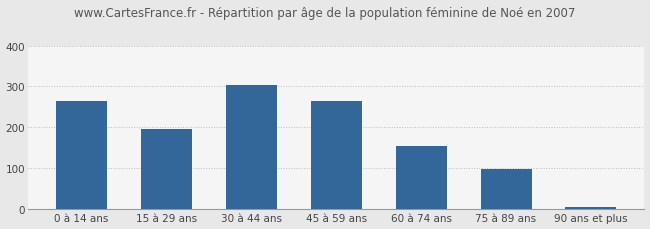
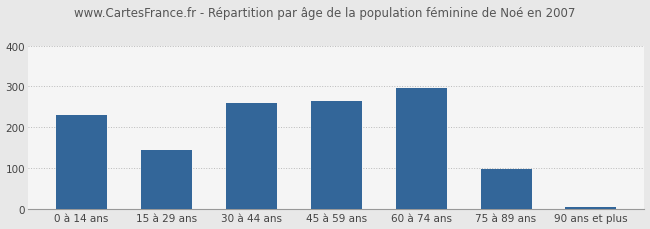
0 à 14 ans: 265 -> 230
15 à 29 ans: 196 -> 145
30 à 44 ans: 304 -> 260
60 à 74 ans: 155 -> 295
